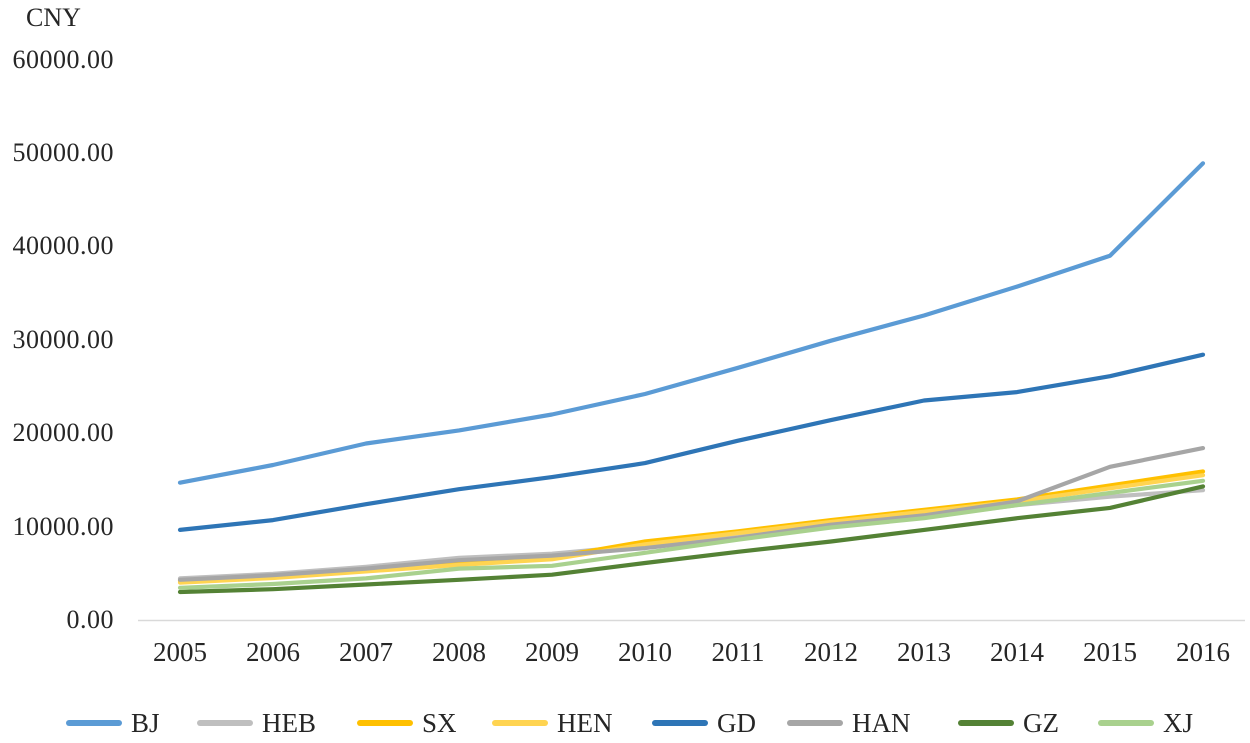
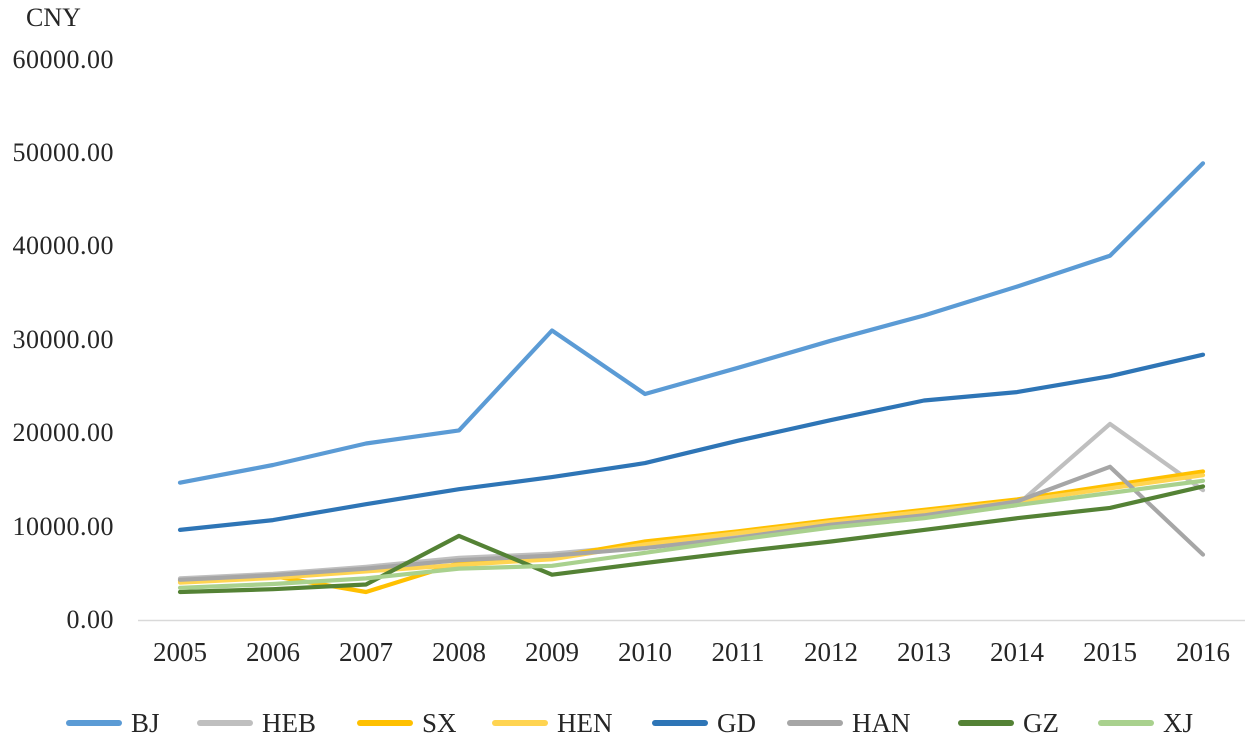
SX/2007: 5000 -> 3000
GZ/2008: 4000 -> 9000
BJ/2009: 22000 -> 31000
HEB/2015: 13000 -> 21000
HAN/2016: 18000 -> 7000
